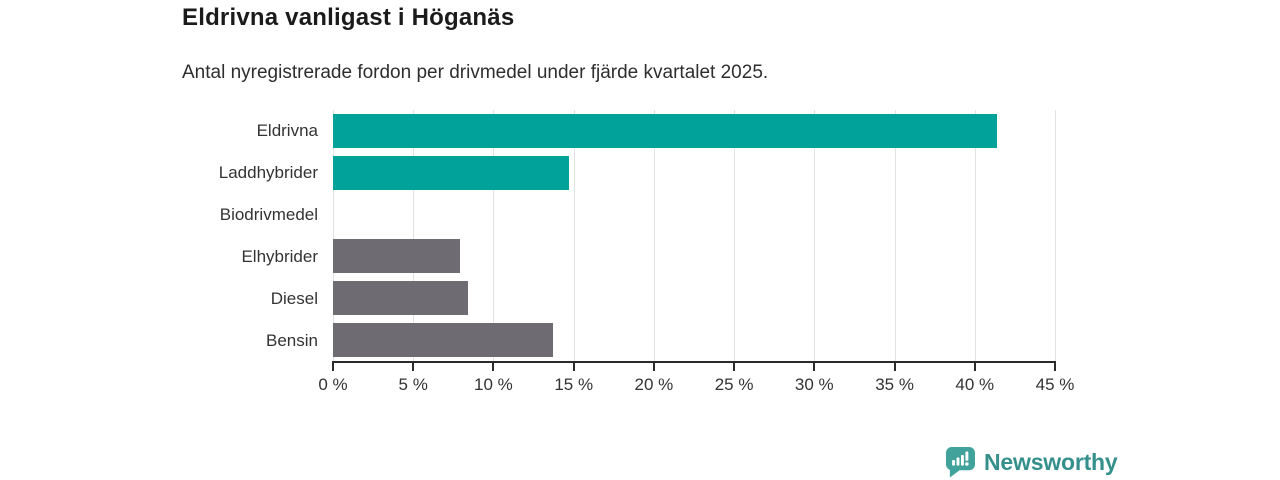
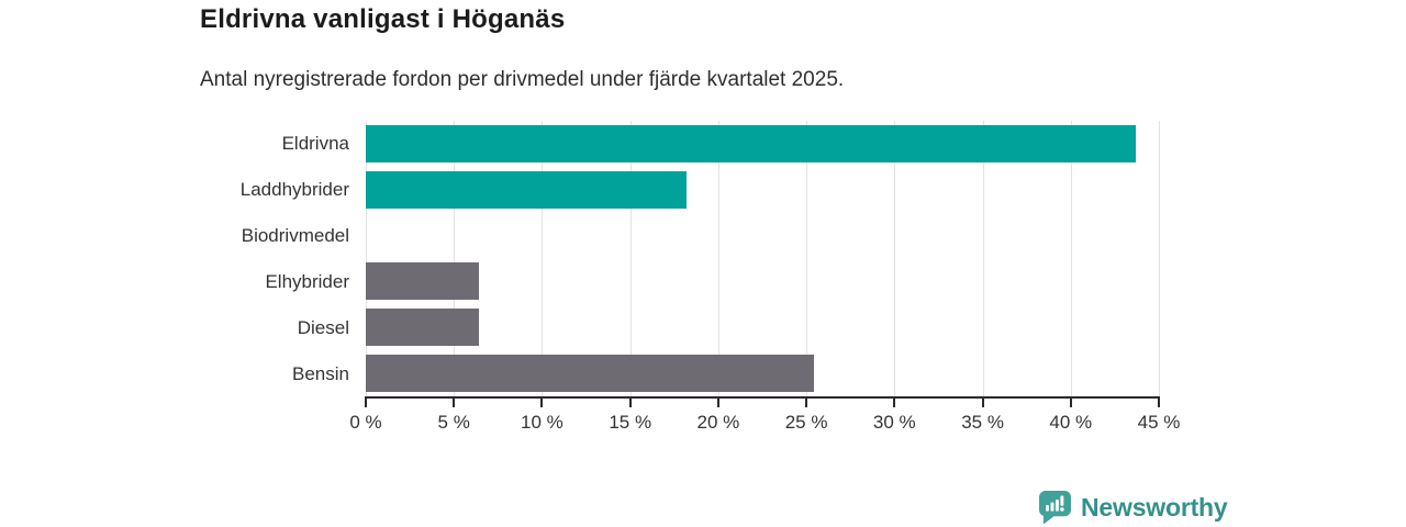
Eldrivna: 41.4% -> 43.7%
Laddhybrider: 14.7% -> 18.2%
Elhybrider: 7.9% -> 6.4%
Diesel: 8.4% -> 6.4%
Bensin: 13.7% -> 25.4%
